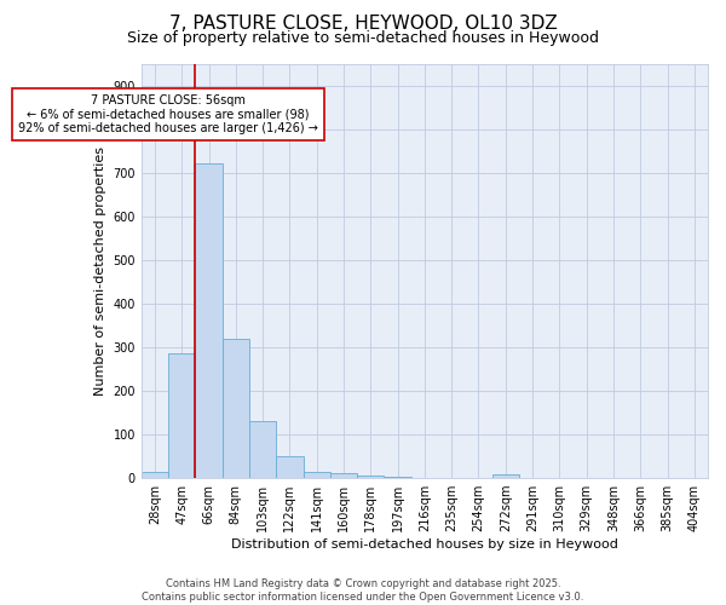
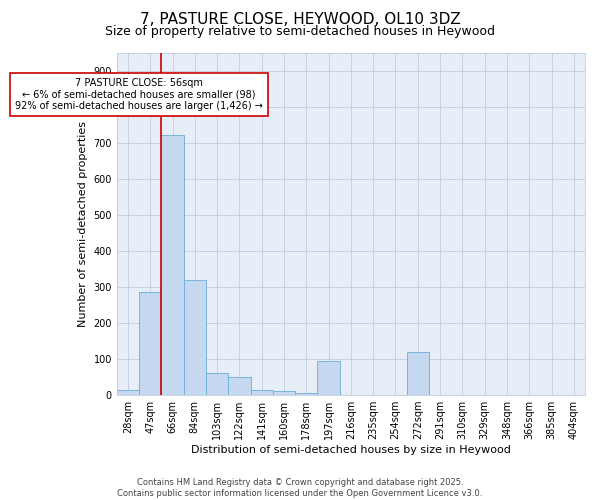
103sqm: 130 -> 60
197sqm: 3 -> 95
272sqm: 8 -> 120
